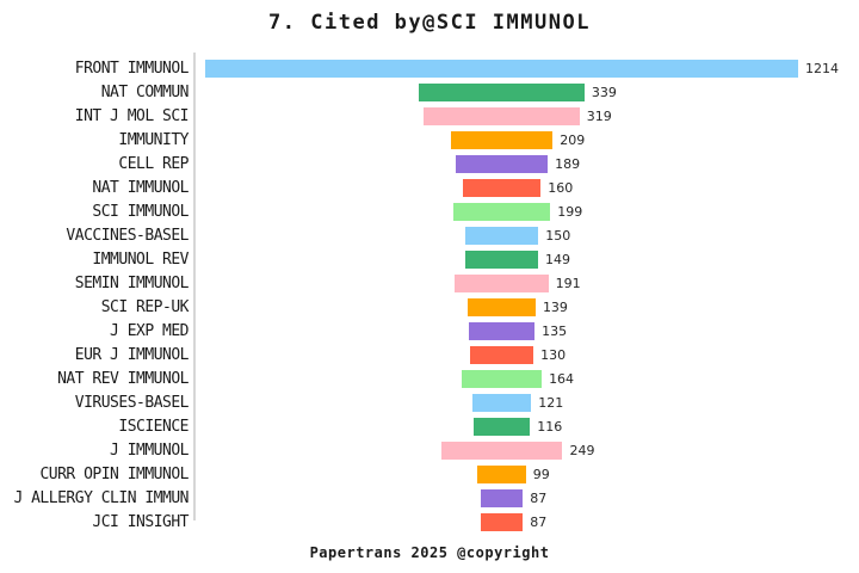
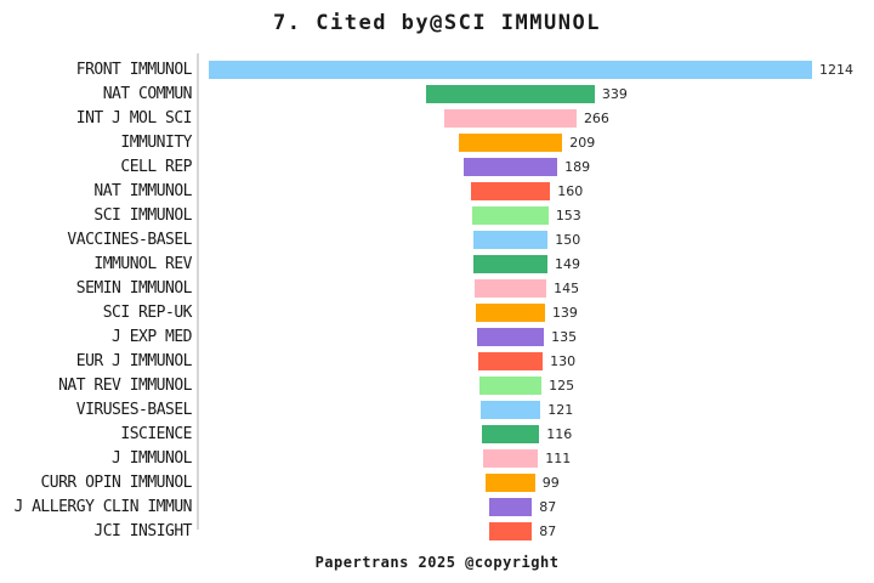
INT J MOL SCI: 319 -> 266
SCI IMMUNOL: 199 -> 153
SEMIN IMMUNOL: 191 -> 145
NAT REV IMMUNOL: 164 -> 125
J IMMUNOL: 249 -> 111
